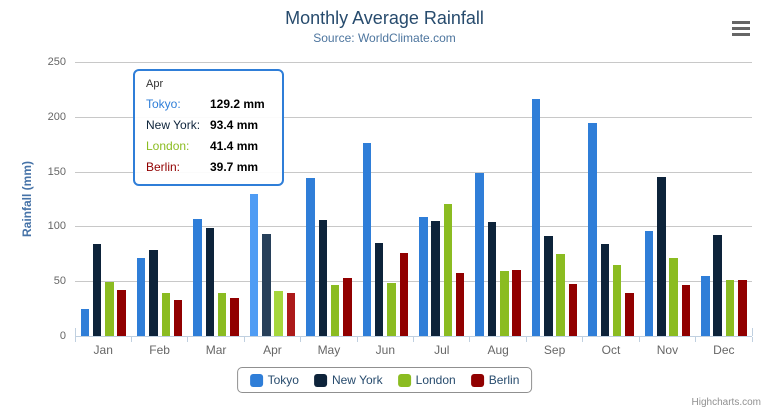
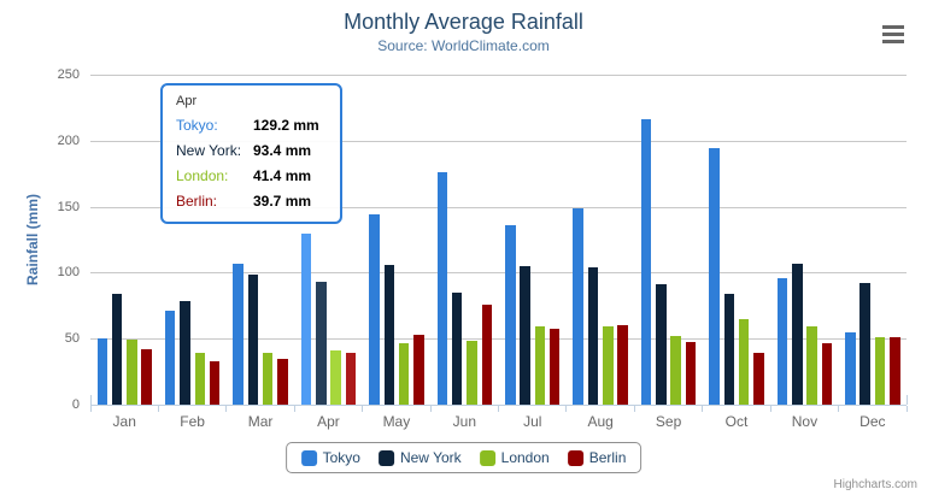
Tokyo/Jan: 25 -> 50
Tokyo/Jul: 109 -> 136
London/Jul: 120 -> 59
London/Sep: 75 -> 52
New York/Nov: 145 -> 107
London/Nov: 71 -> 59
